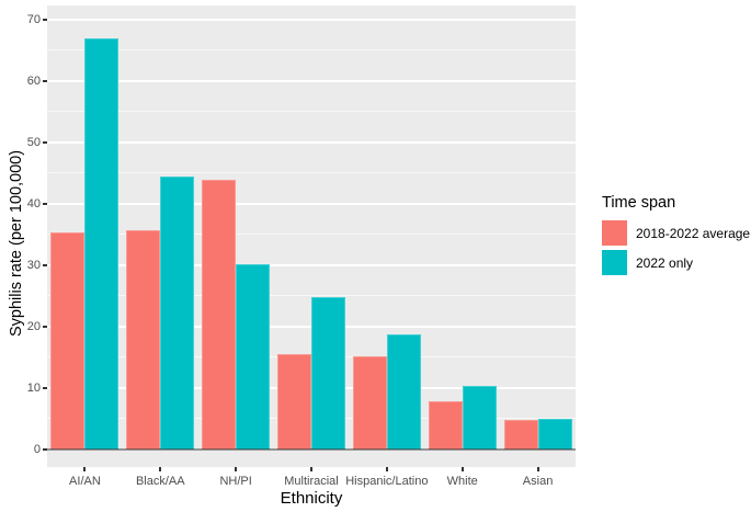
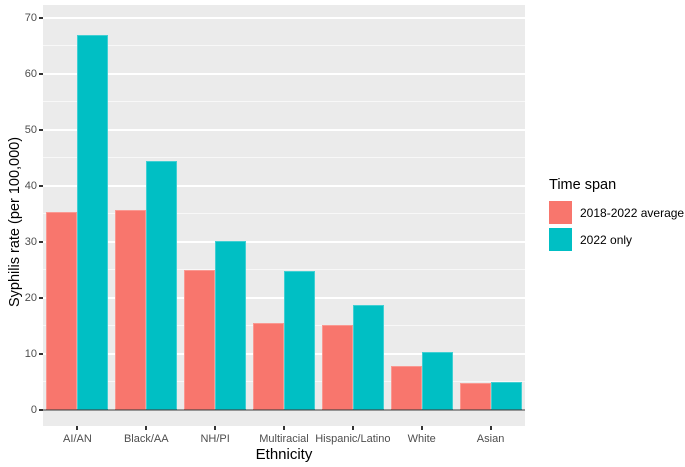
2018-2022 average/NH/PI: 44 -> 25
